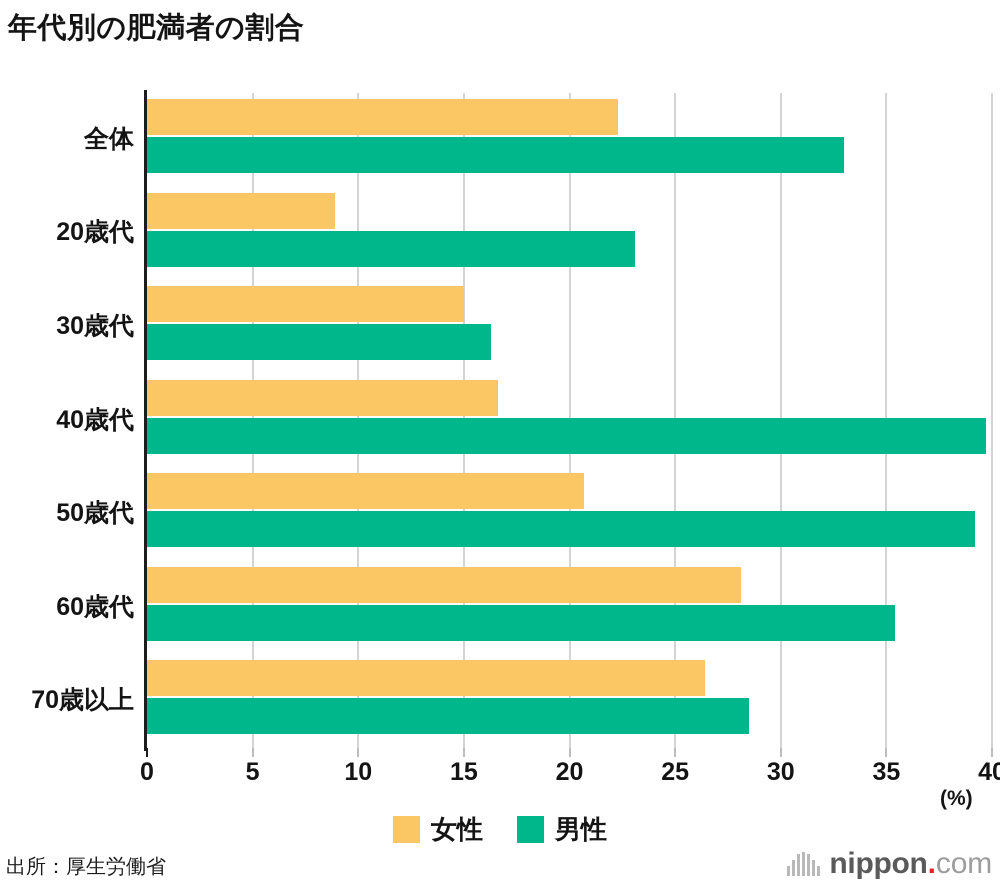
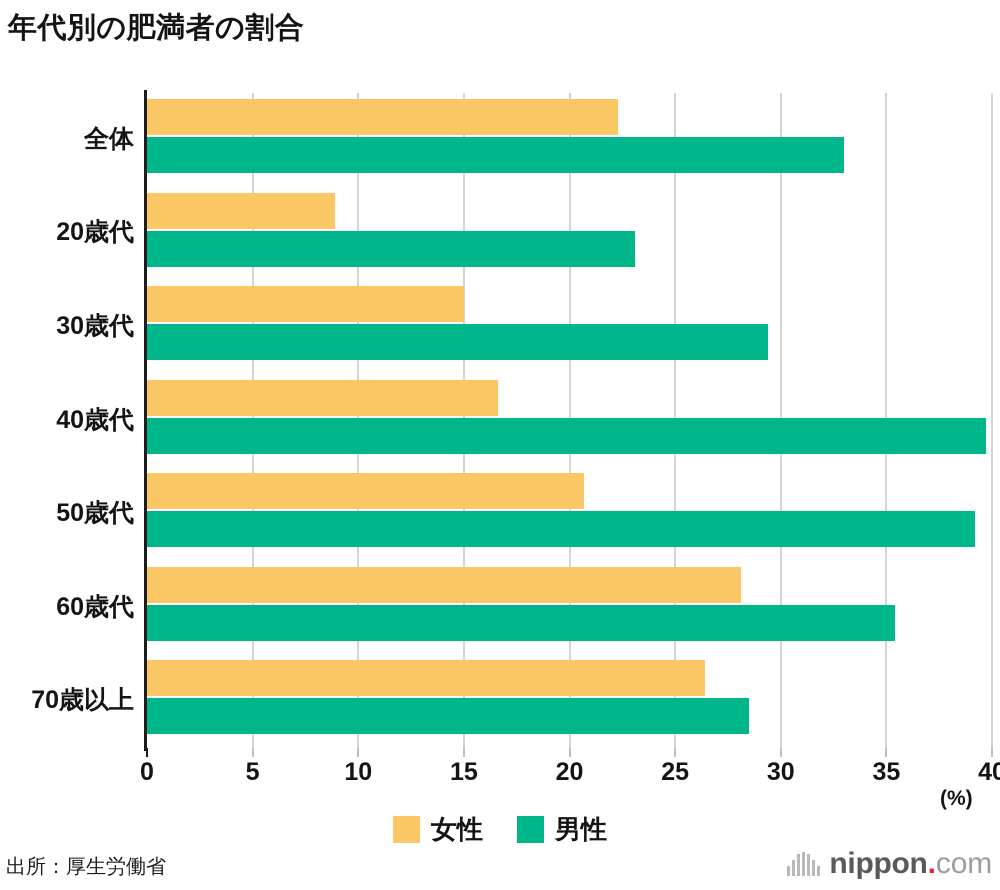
男性/30歳代: 16.3 -> 29.4
